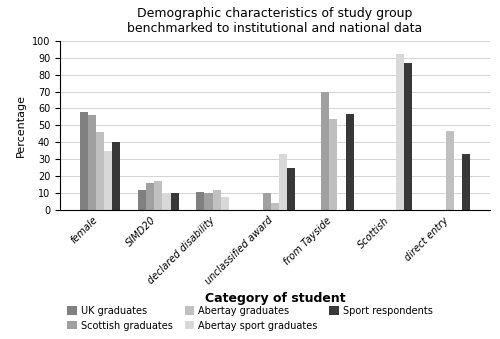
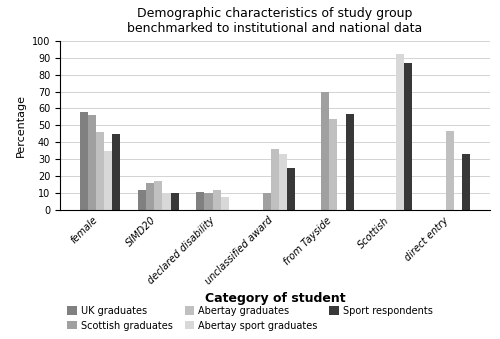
Sport respondents/female: 40 -> 45
Abertay graduates/unclassified award: 4 -> 36
